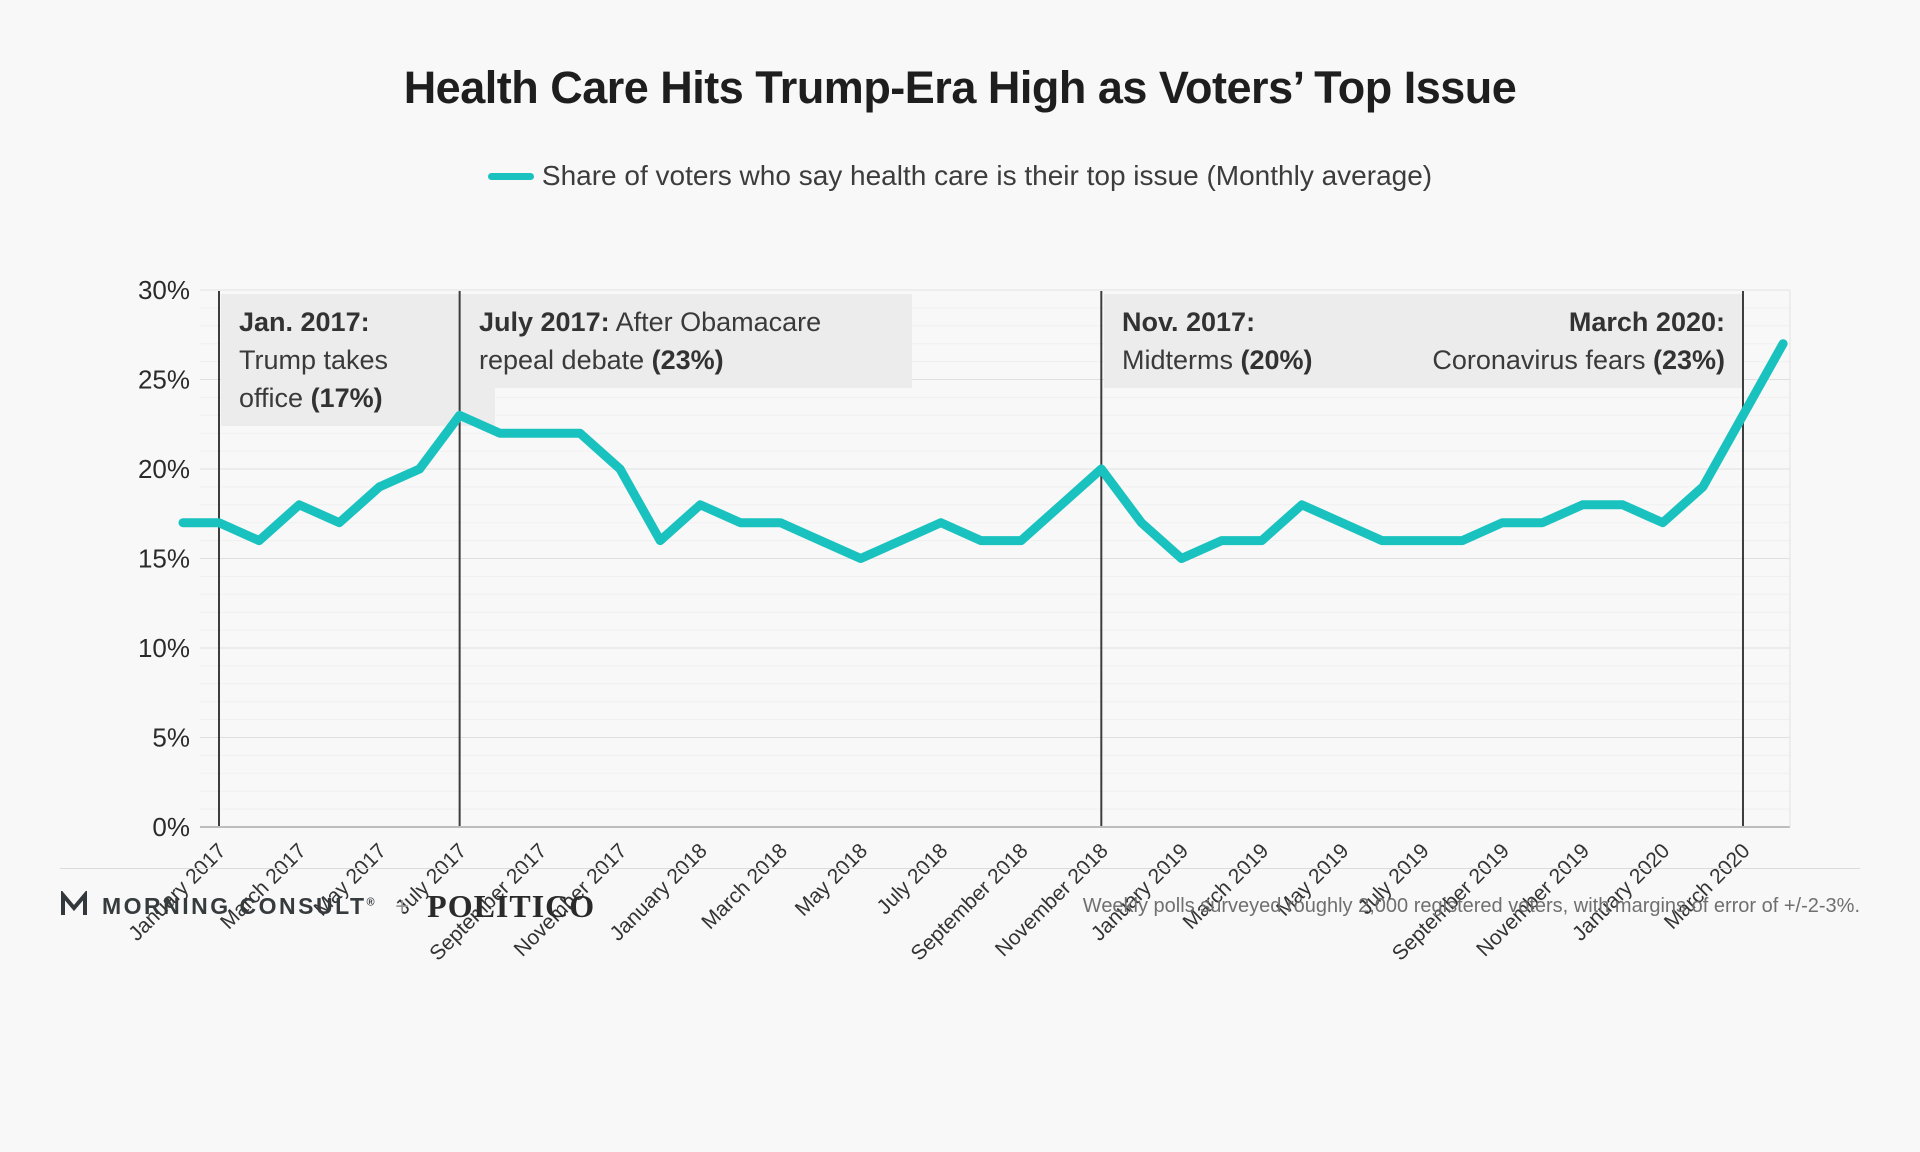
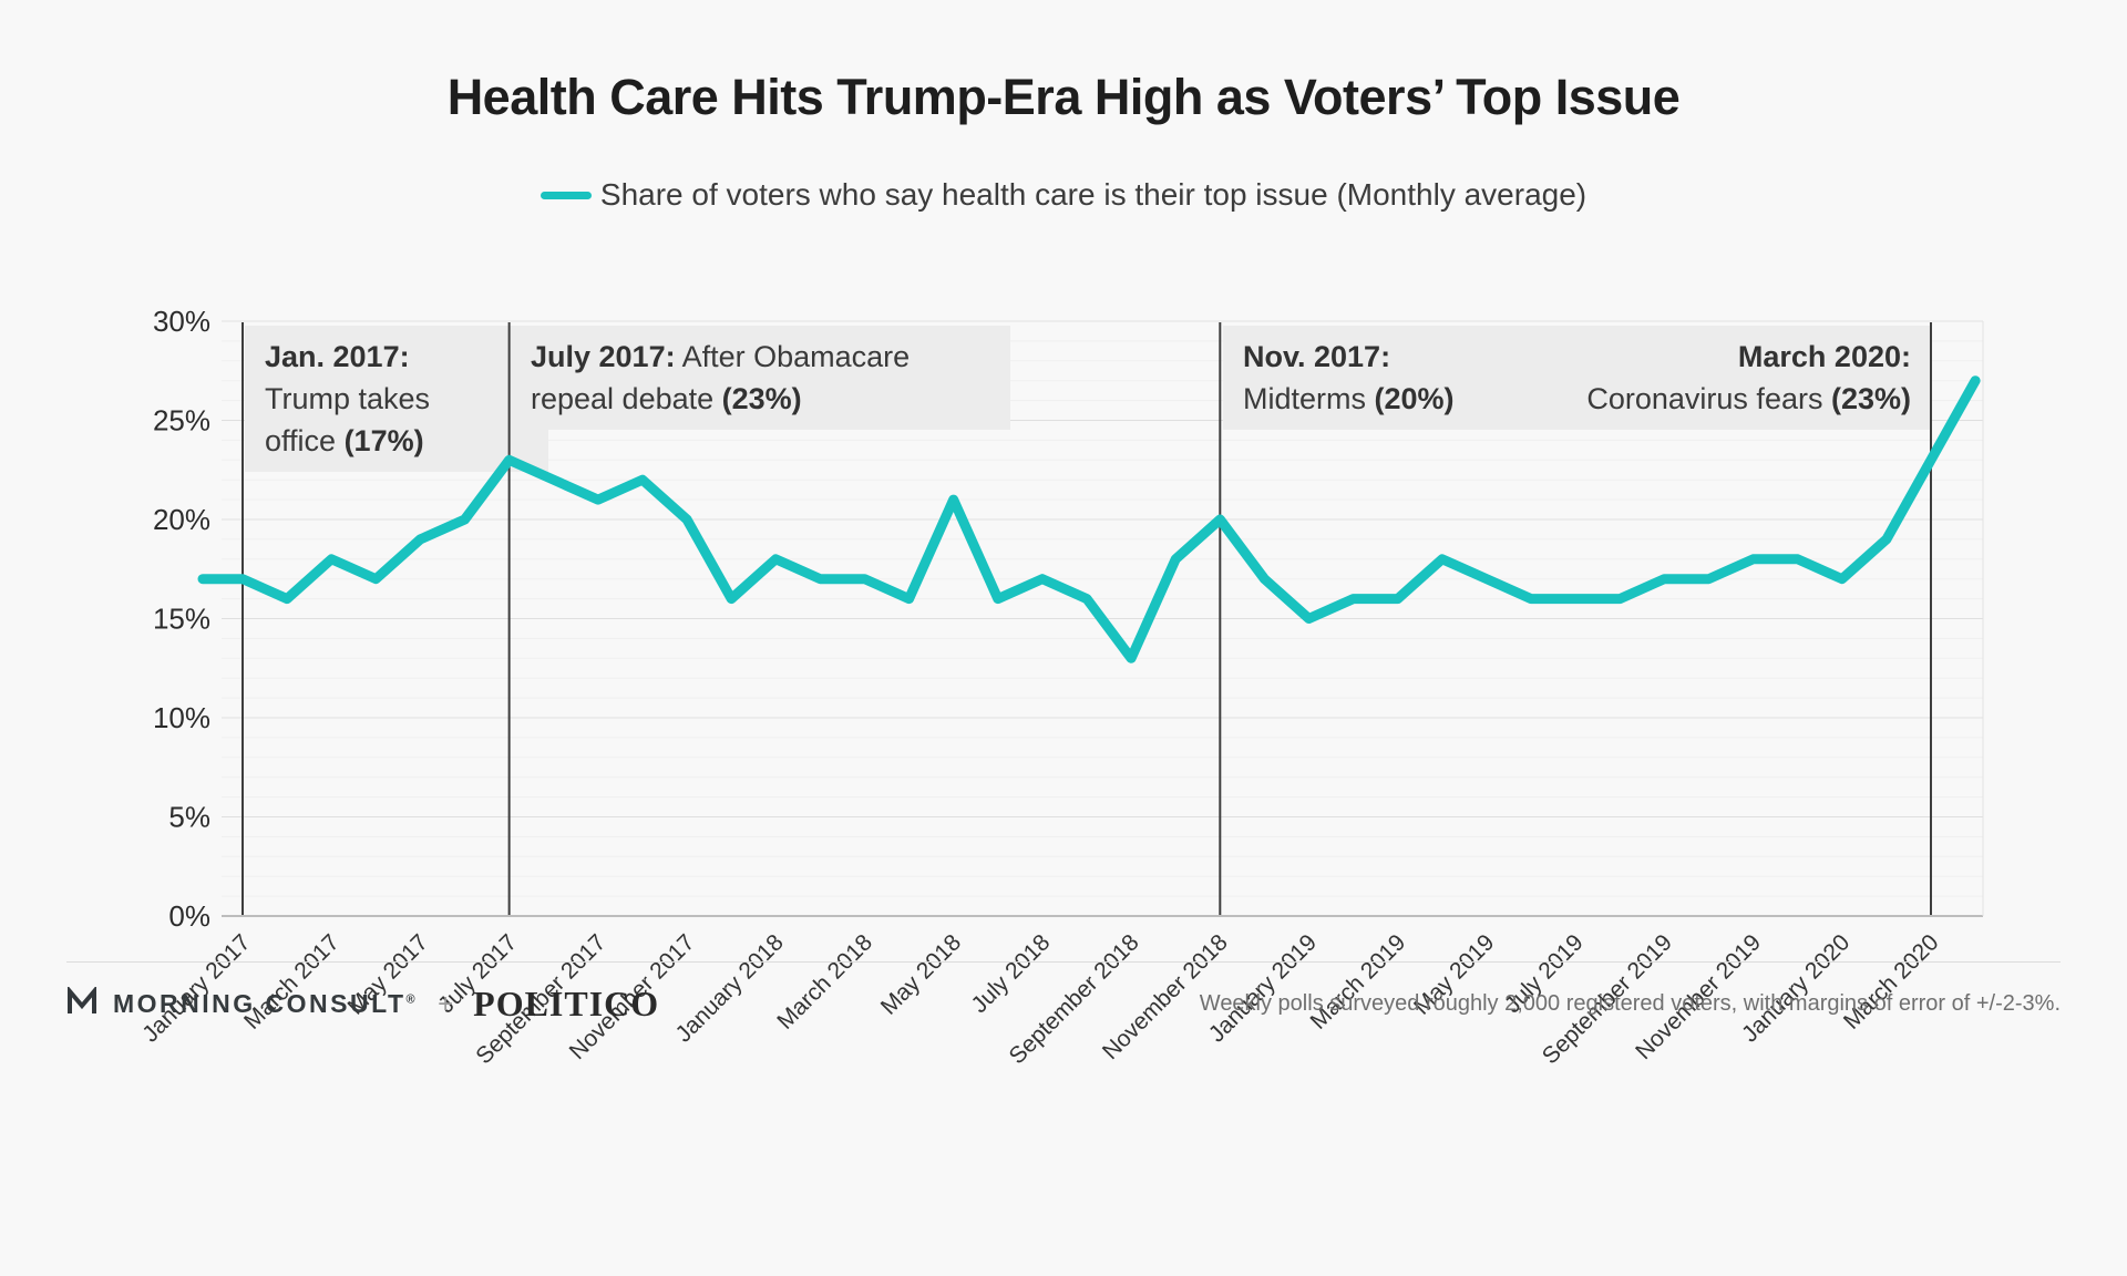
September 2017: 22% -> 21%
May 2018: 15% -> 21%
September 2018: 16% -> 13%
